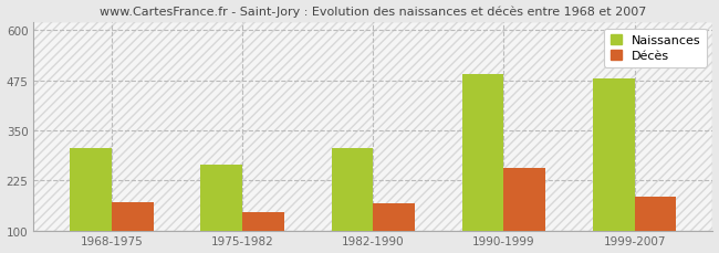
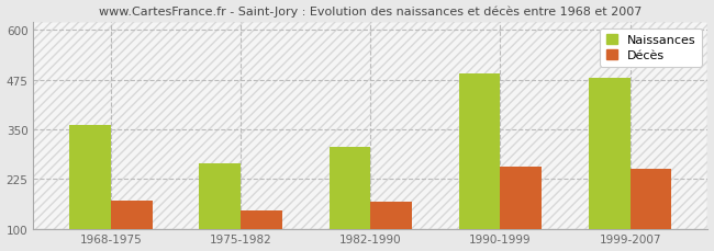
Naissances/1968-1975: 305 -> 360
Décès/1999-2007: 185 -> 250
